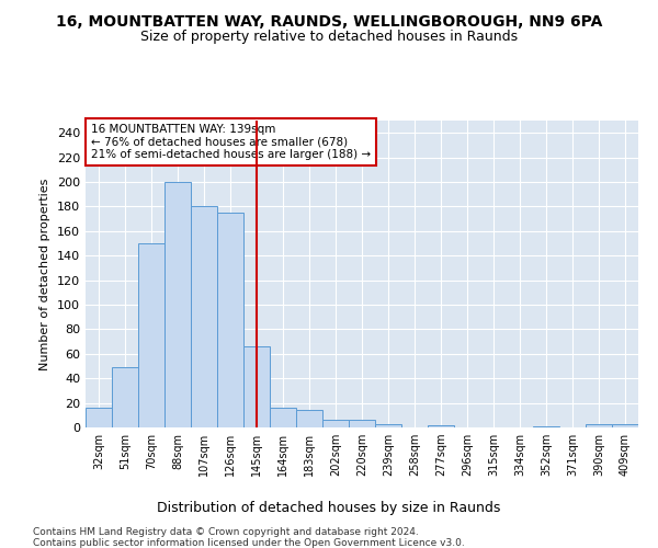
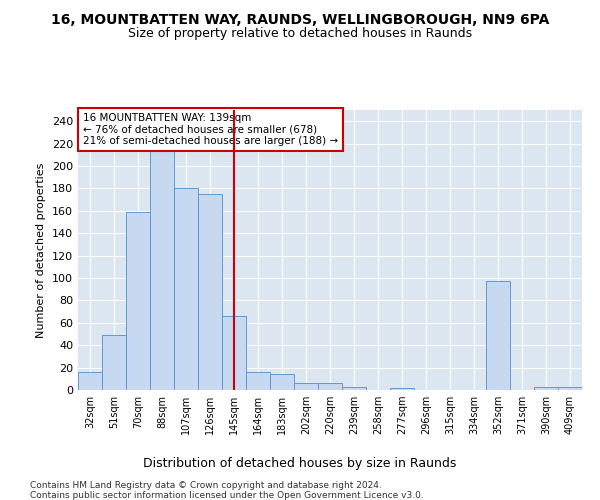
70sqm: 150 -> 159
88sqm: 200 -> 213
352sqm: 1 -> 97
